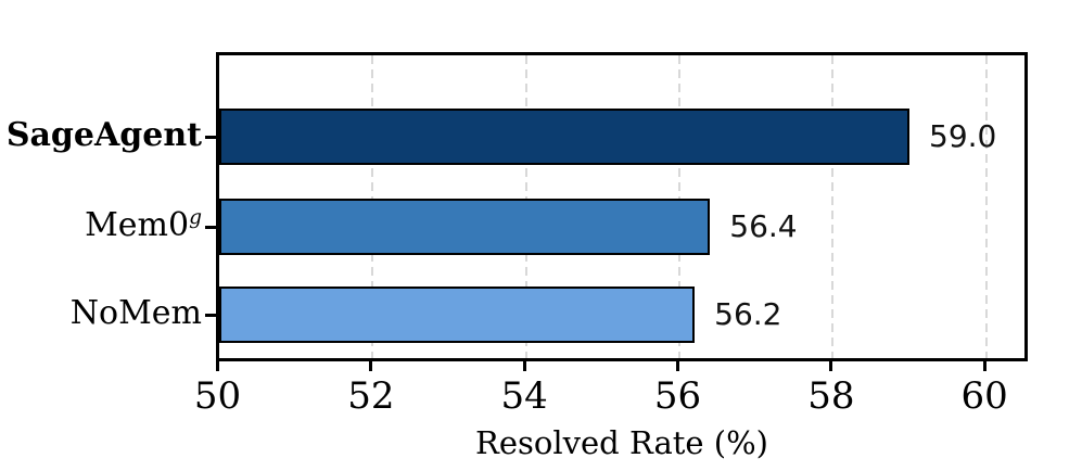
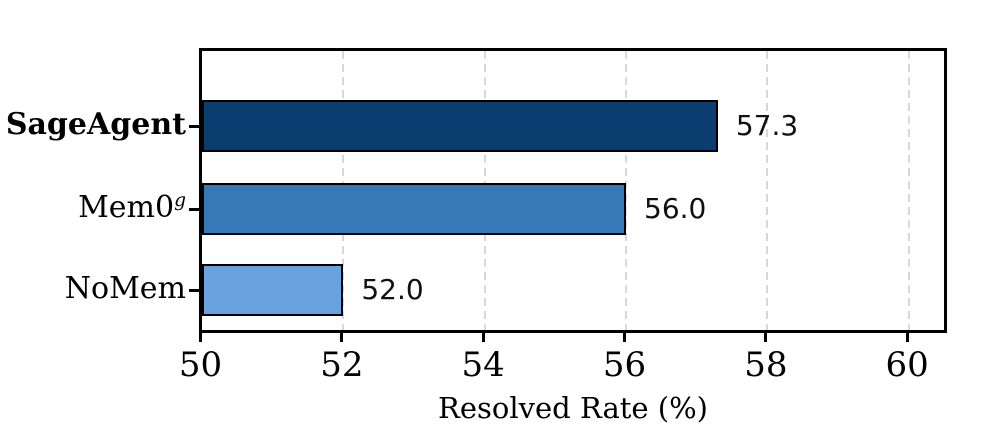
SageAgent: 59.0 -> 57.3
Mem0: 56.4 -> 56.0
NoMem: 56.2 -> 52.0
